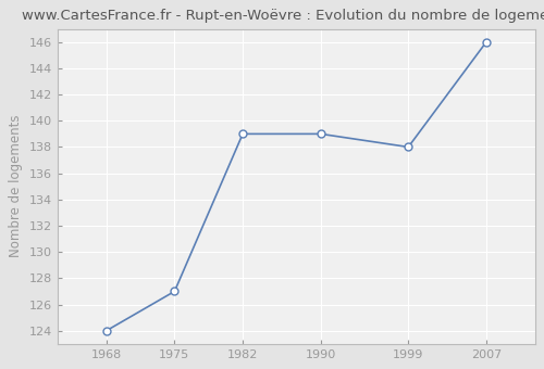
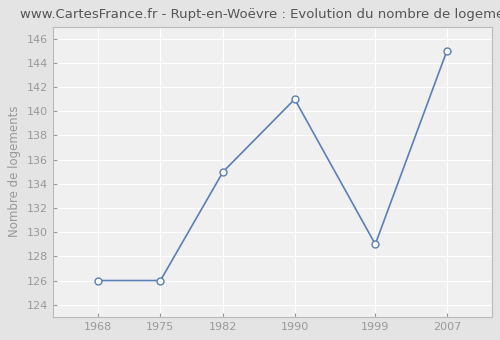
1968: 124 -> 126
1975: 127 -> 126
1982: 139 -> 135
1990: 139 -> 141
1999: 138 -> 129
2007: 146 -> 145
